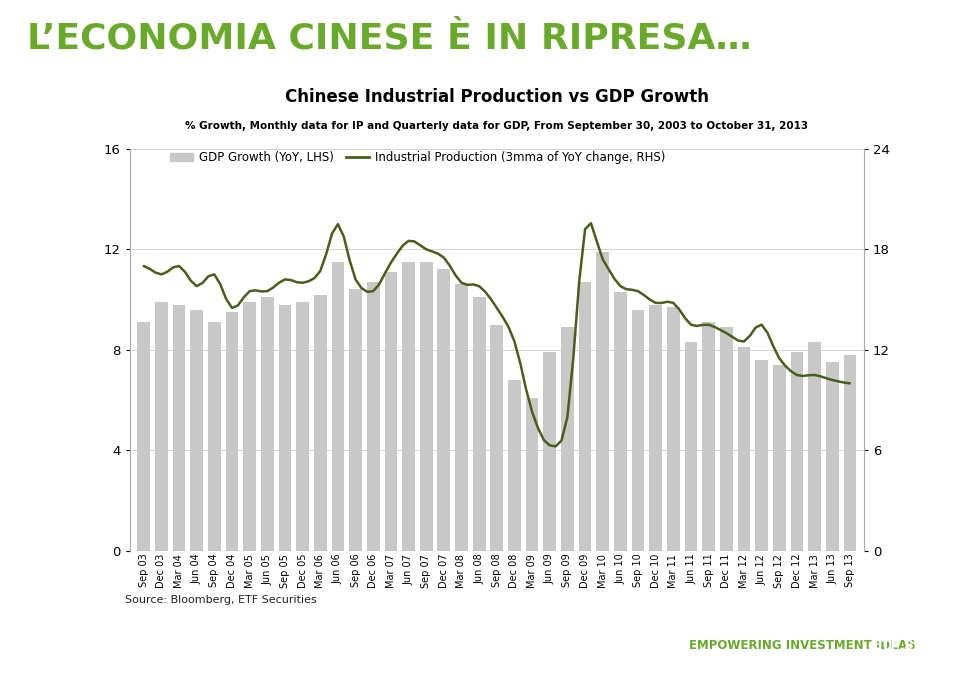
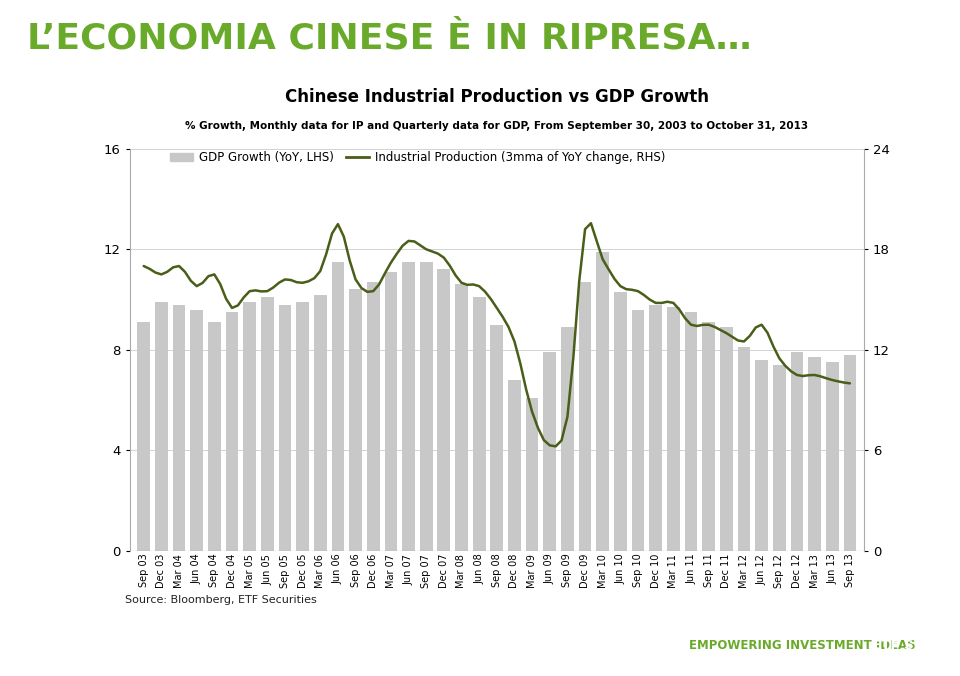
GDP Growth (YoY, LHS)/Jun 11: 8.3 -> 9.5
GDP Growth (YoY, LHS)/Mar 13: 8.3 -> 7.7
